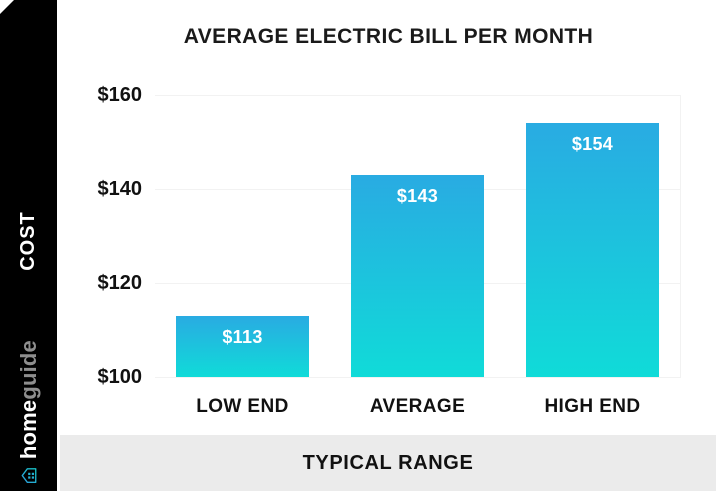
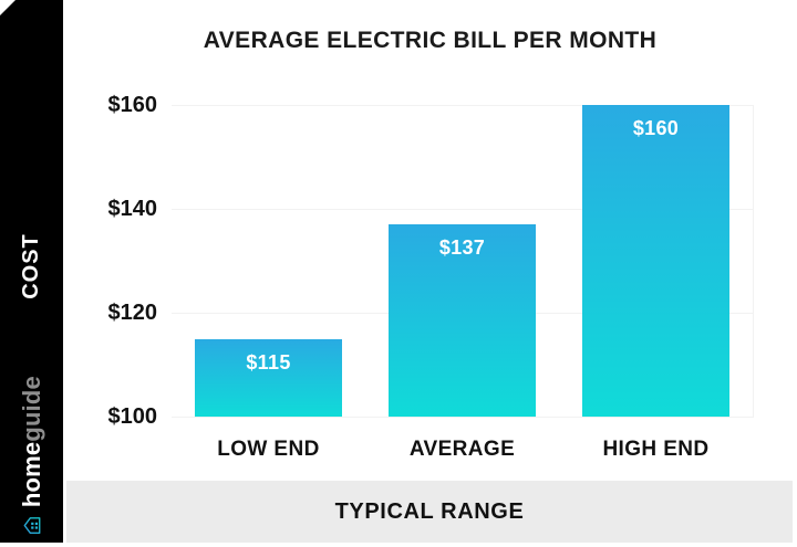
LOW END: $113 -> $115
AVERAGE: $143 -> $137
HIGH END: $154 -> $160
